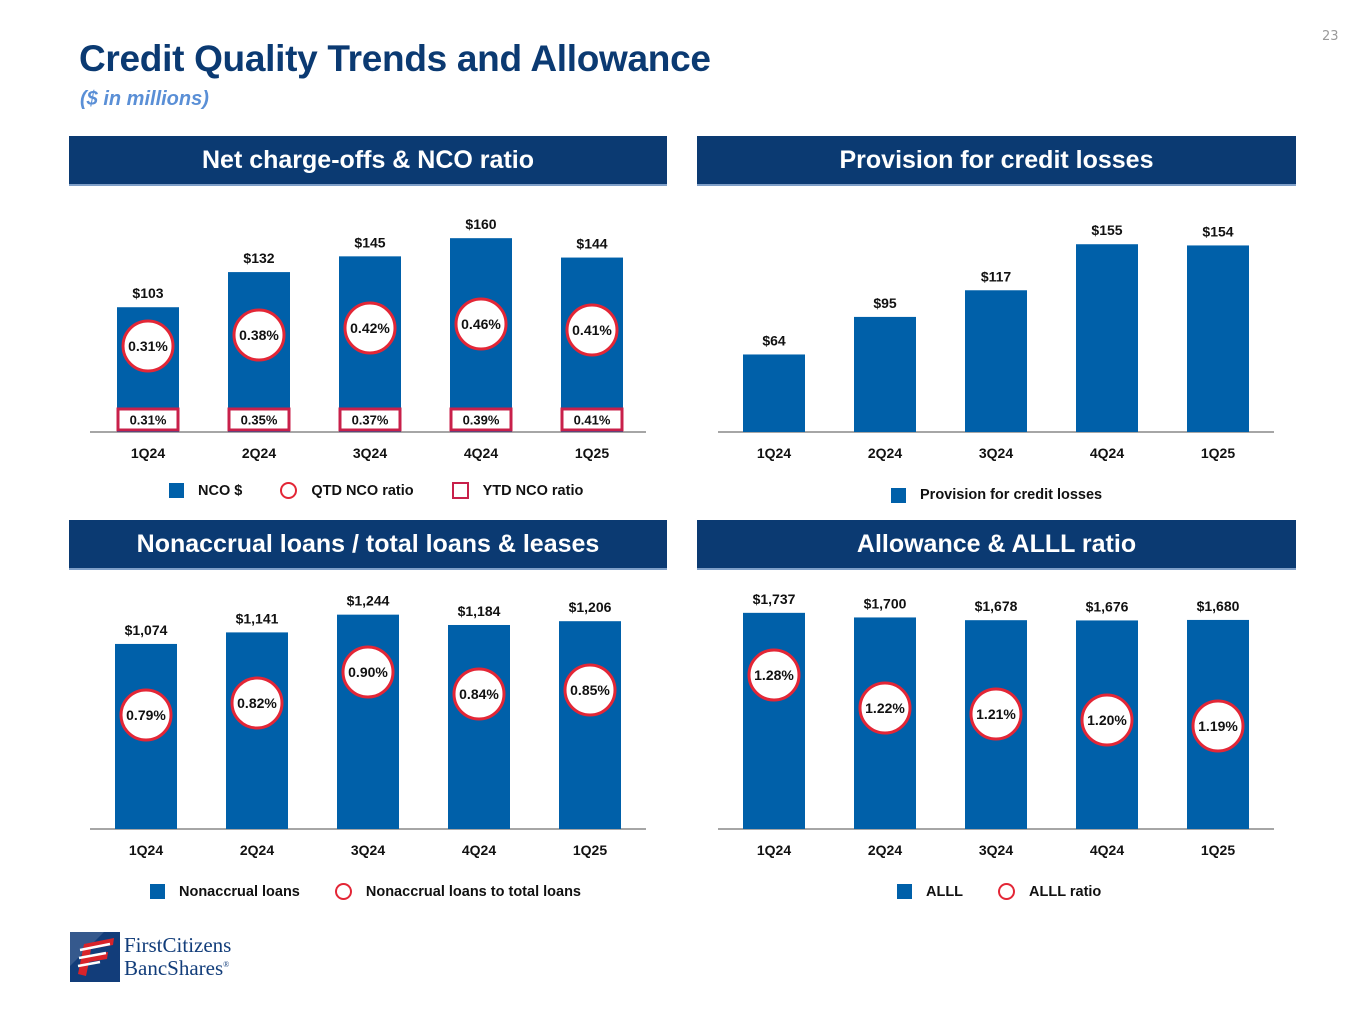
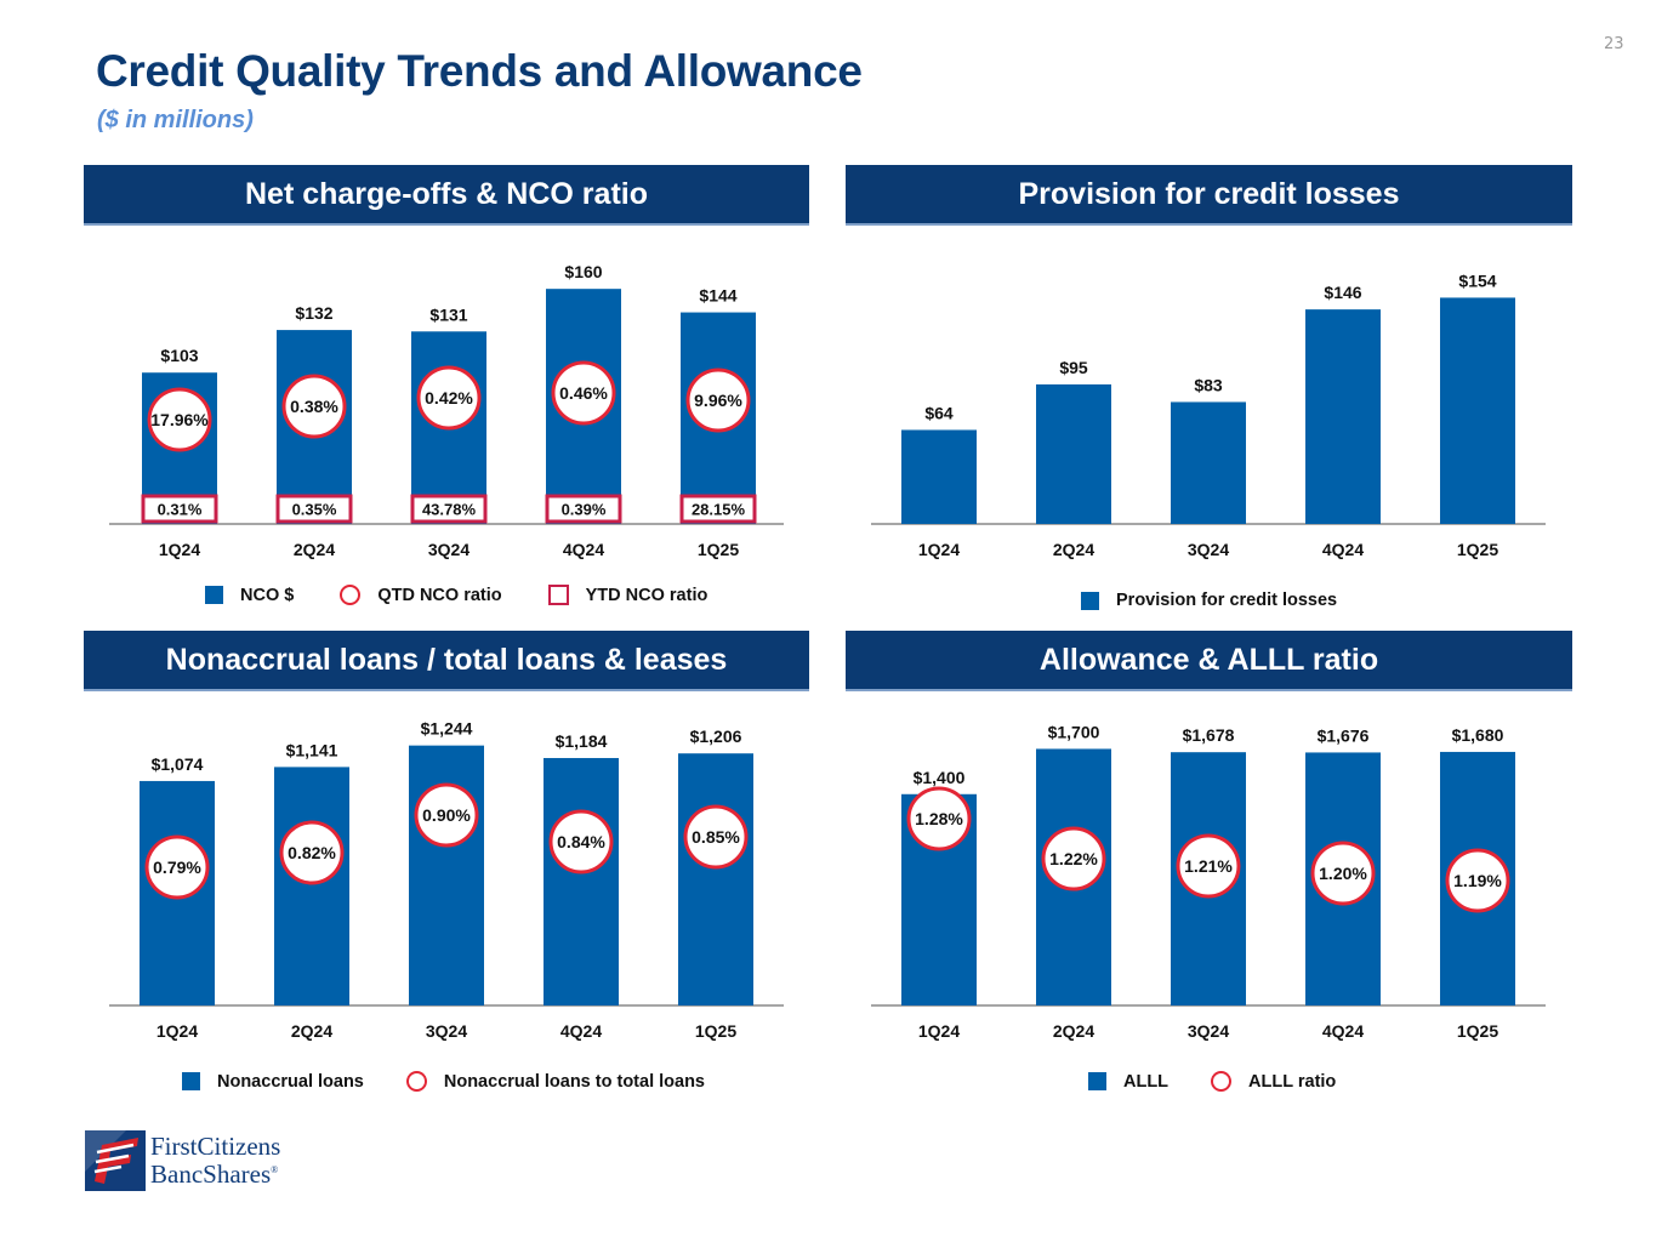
Net charge-offs & NCO ratio/QTD NCO ratio/1Q24: 0.31% -> 17.96%
Net charge-offs & NCO ratio/NCO $/3Q24: $145 -> $131
Net charge-offs & NCO ratio/YTD NCO ratio/3Q24: 0.37% -> 43.78%
Net charge-offs & NCO ratio/QTD NCO ratio/1Q25: 0.41% -> 9.96%
Net charge-offs & NCO ratio/YTD NCO ratio/1Q25: 0.41% -> 28.15%
Provision for credit losses/3Q24: $117 -> $83
Provision for credit losses/4Q24: $155 -> $146
Allowance & ALLL ratio/ALLL/1Q24: $1,737 -> $1,400
